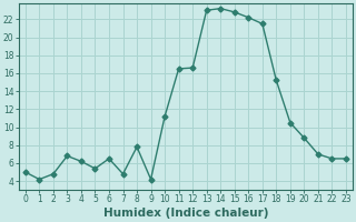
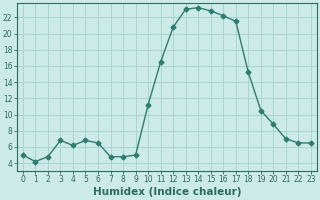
5: 5.4 -> 6.8
8: 7.8 -> 4.8
9: 4.2 -> 5.0
12: 16.6 -> 20.8
